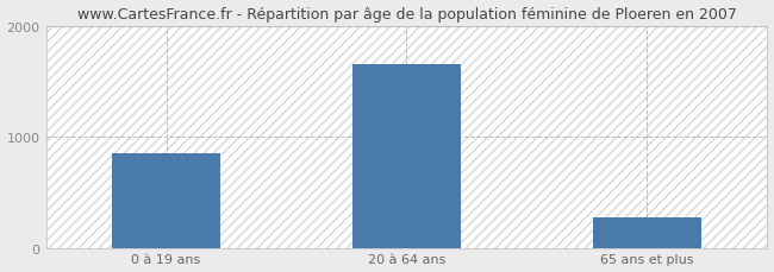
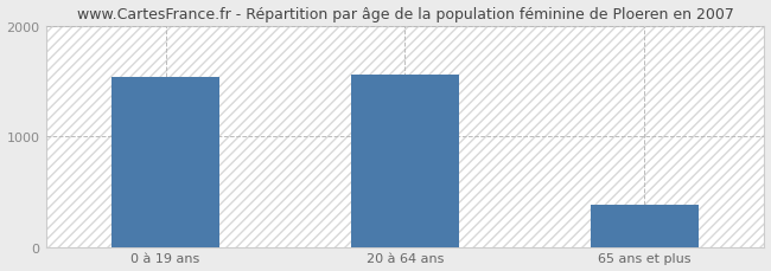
0 à 19 ans: 850 -> 1540
20 à 64 ans: 1650 -> 1560
65 ans et plus: 280 -> 380
